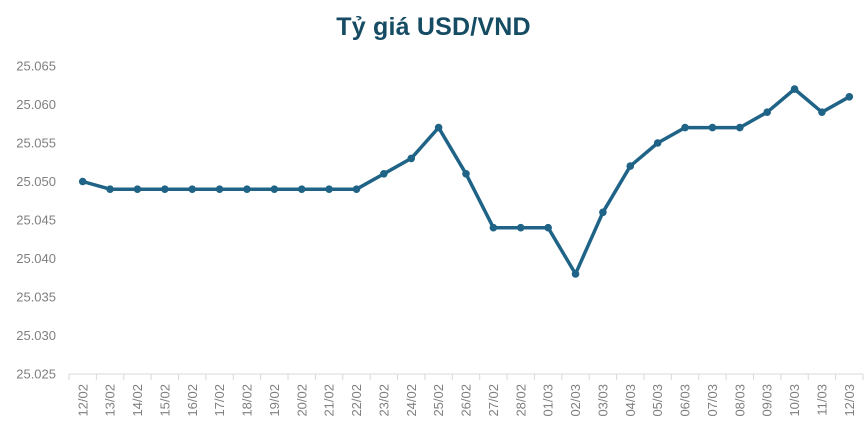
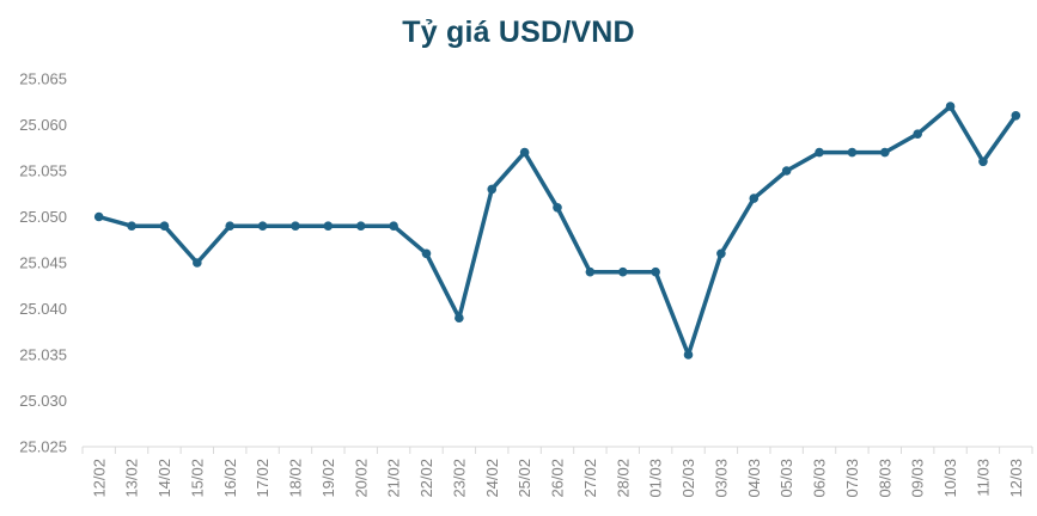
15/02: 25.049 -> 25.045
22/02: 25.049 -> 25.046
23/02: 25.051 -> 25.039
02/03: 25.038 -> 25.035
11/03: 25.059 -> 25.056
